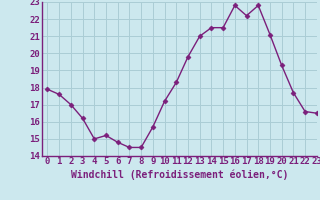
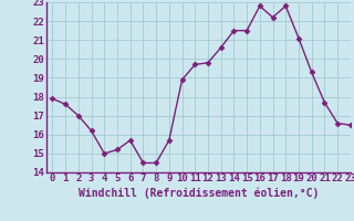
6: 14.8 -> 15.7
10: 17.2 -> 18.9
11: 18.3 -> 19.7
13: 21.0 -> 20.6
